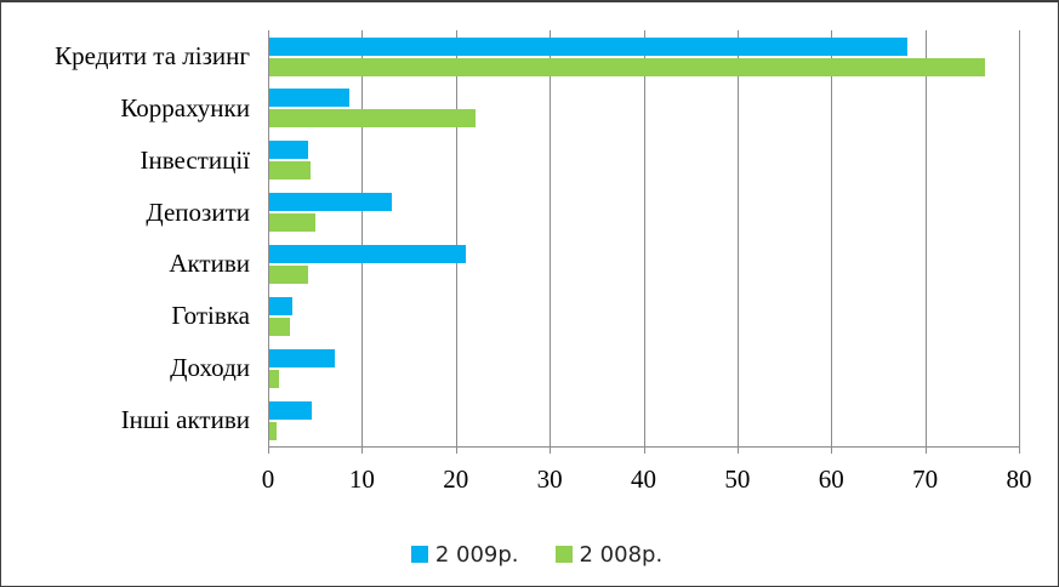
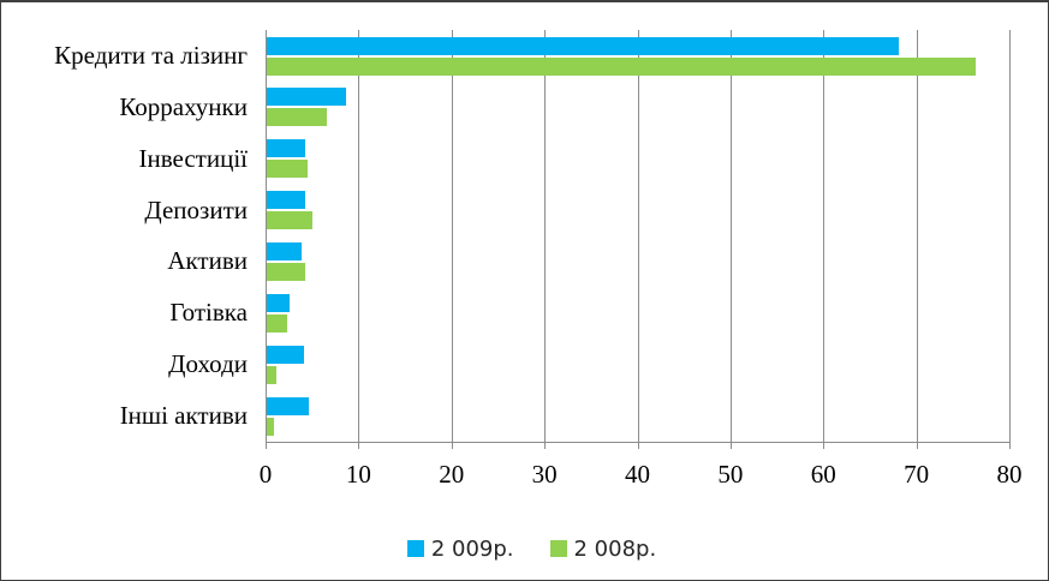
2 008р./Коррахунки: 22 -> 6
2 009р./Депозити: 13 -> 4
2 009р./Активи: 21 -> 4
2 009р./Доходи: 7 -> 4
